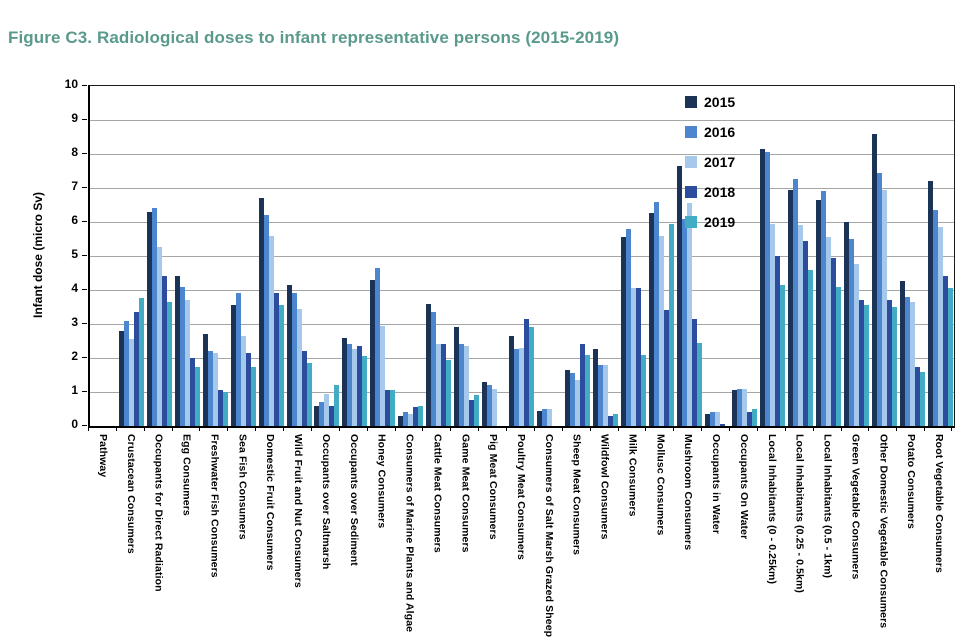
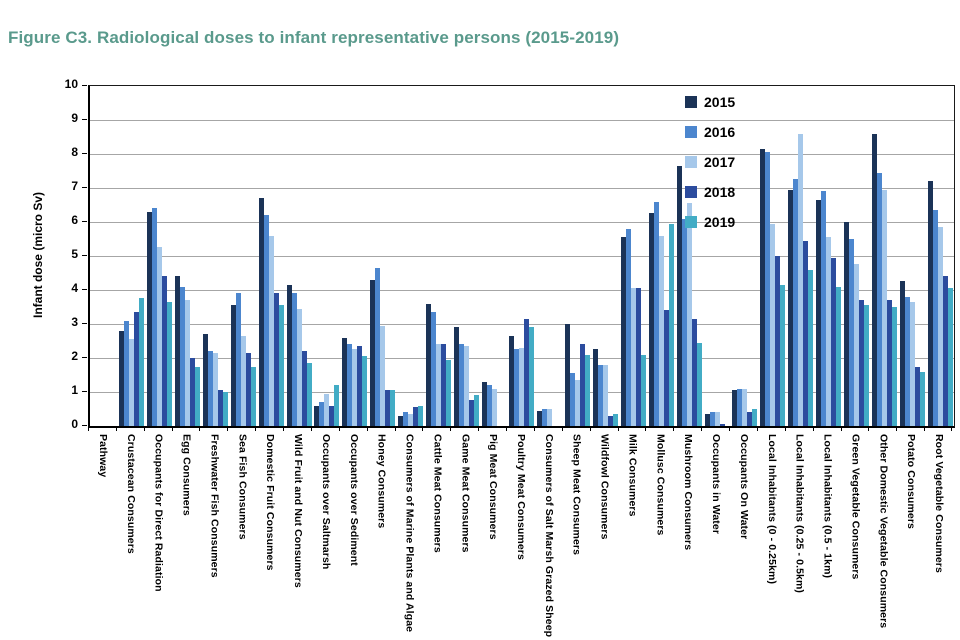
2015/Sheep Meat Consumers: 1.6 -> 3.0
2017/Local Inhabitants (0.25 - 0.5km): 5.9 -> 8.6
